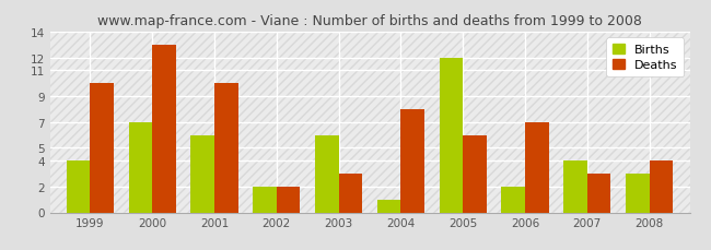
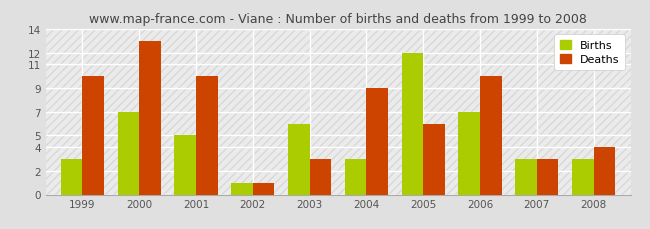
Births/1999: 4 -> 3
Births/2001: 6 -> 5
Births/2002: 2 -> 1
Deaths/2002: 2 -> 1
Births/2004: 1 -> 3
Deaths/2004: 8 -> 9
Births/2006: 2 -> 7
Deaths/2006: 7 -> 10
Births/2007: 4 -> 3
